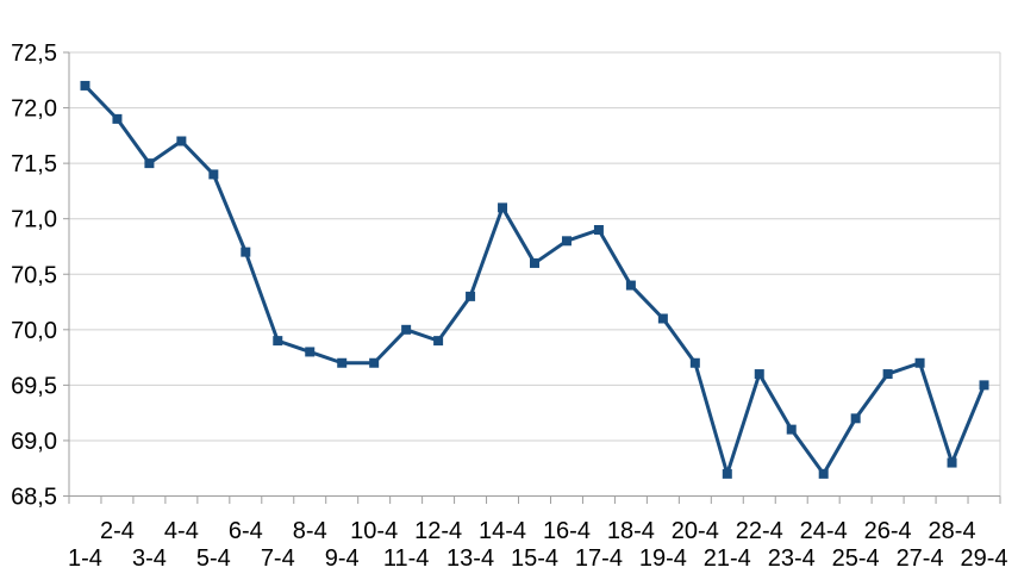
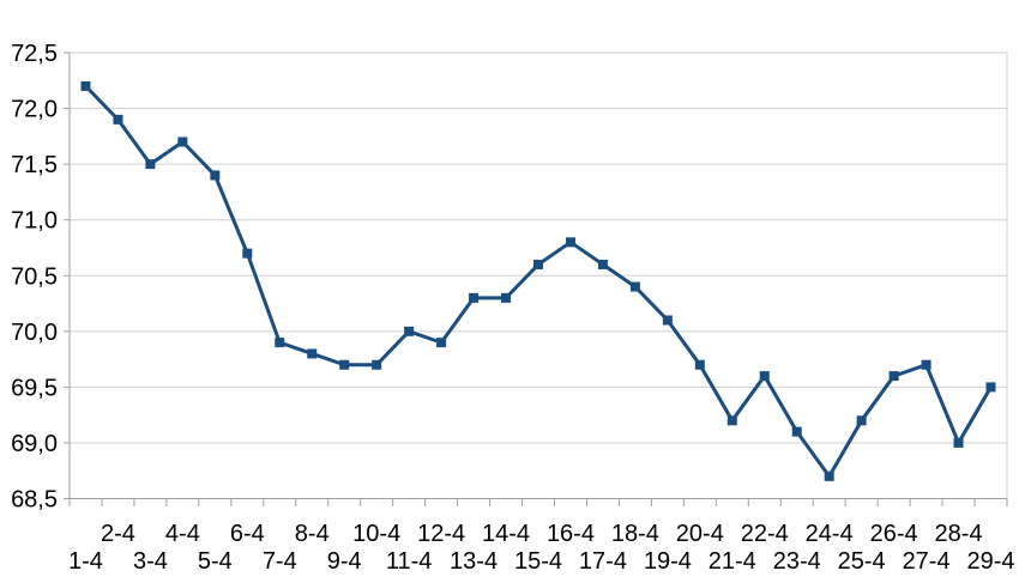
14-4: 71,1 -> 70,3
17-4: 70,9 -> 70,6
21-4: 68,7 -> 69,2
28-4: 68,8 -> 69,0
